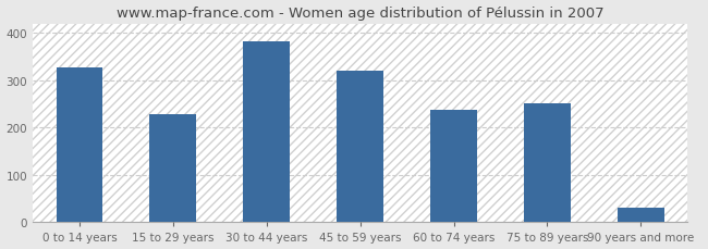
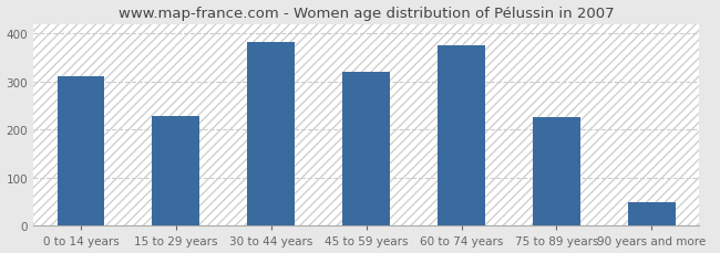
0 to 14 years: 328 -> 310
60 to 74 years: 237 -> 375
75 to 89 years: 252 -> 225
90 years and more: 30 -> 50
